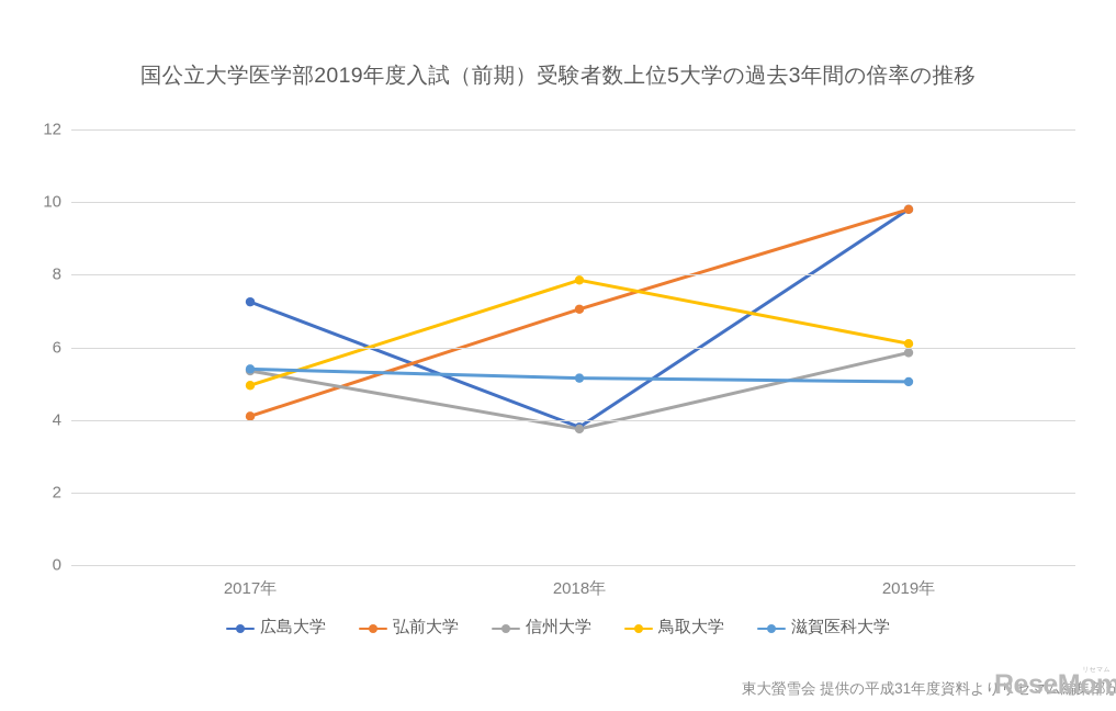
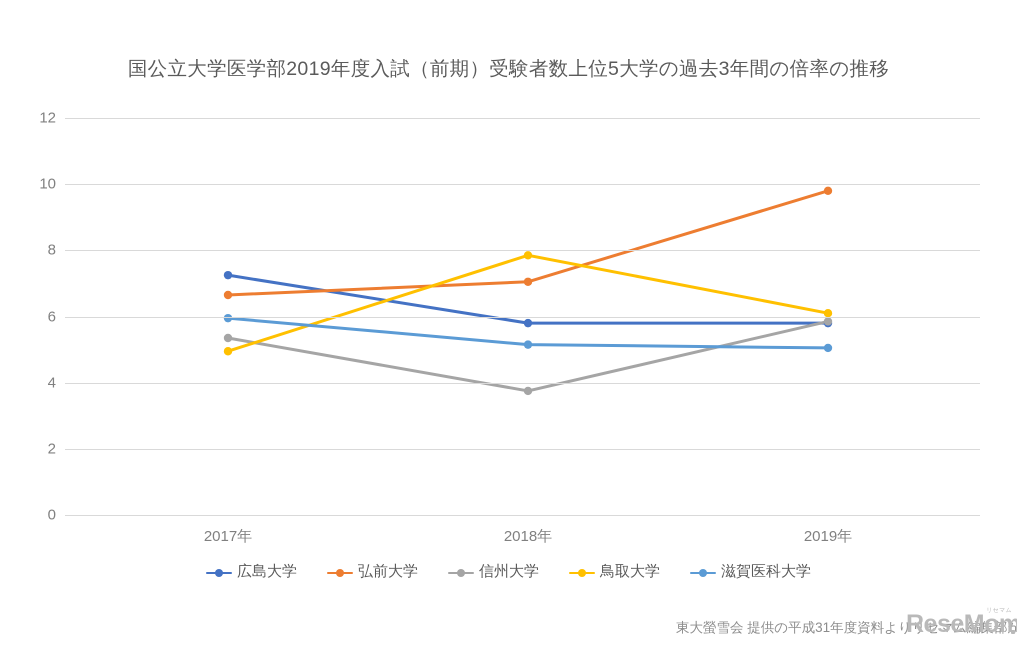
弘前大学/2017年: 4.1 -> 6.7
滋賀医科大学/2017年: 5.4 -> 6.0
広島大学/2018年: 3.8 -> 5.8
広島大学/2019年: 9.8 -> 5.8
